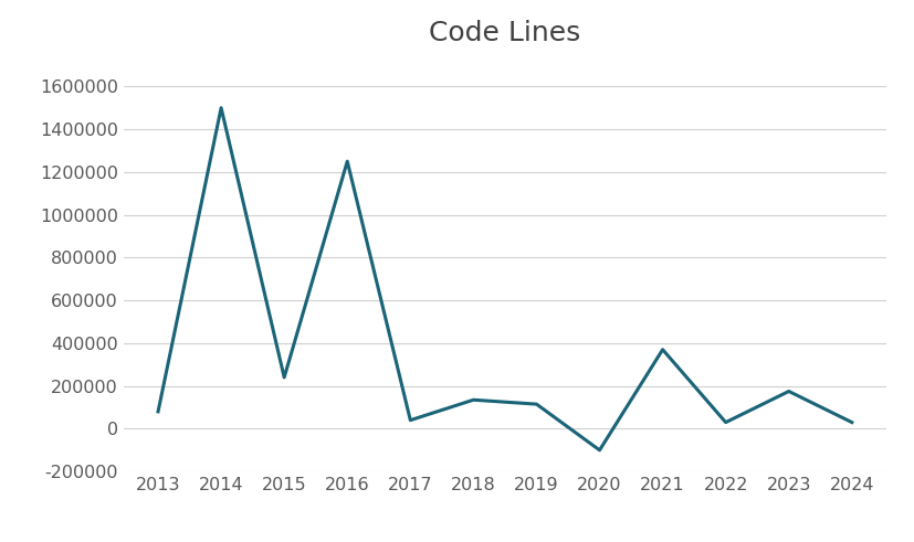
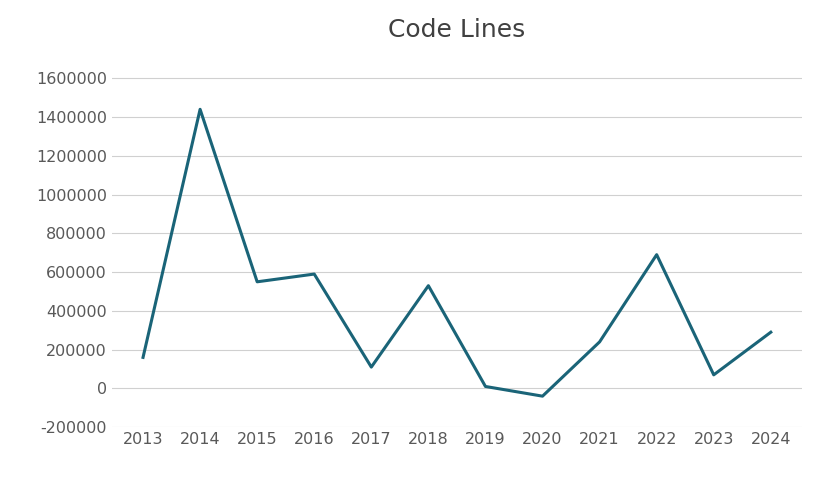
2013: 80000 -> 160000
2014: 1500000 -> 1440000
2015: 240000 -> 550000
2016: 1250000 -> 590000
2017: 40000 -> 110000
2018: 140000 -> 530000
2019: 120000 -> 10000
2020: -100000 -> -40000
2021: 370000 -> 240000
2022: 30000 -> 690000
2023: 180000 -> 70000
2024: 30000 -> 290000
